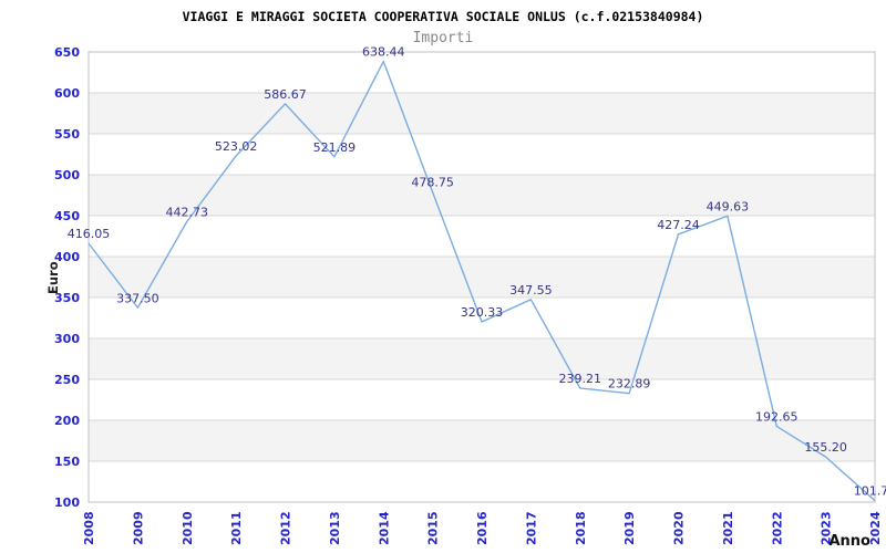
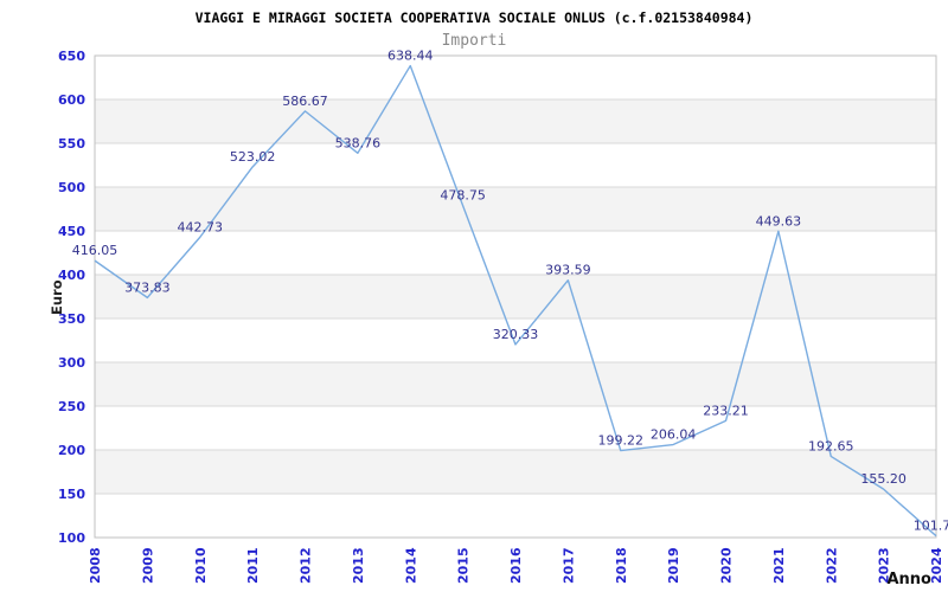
2009: 337.50 -> 373.83
2013: 521.89 -> 538.76
2017: 347.55 -> 393.59
2018: 239.21 -> 199.22
2019: 232.89 -> 206.04
2020: 427.24 -> 233.21
